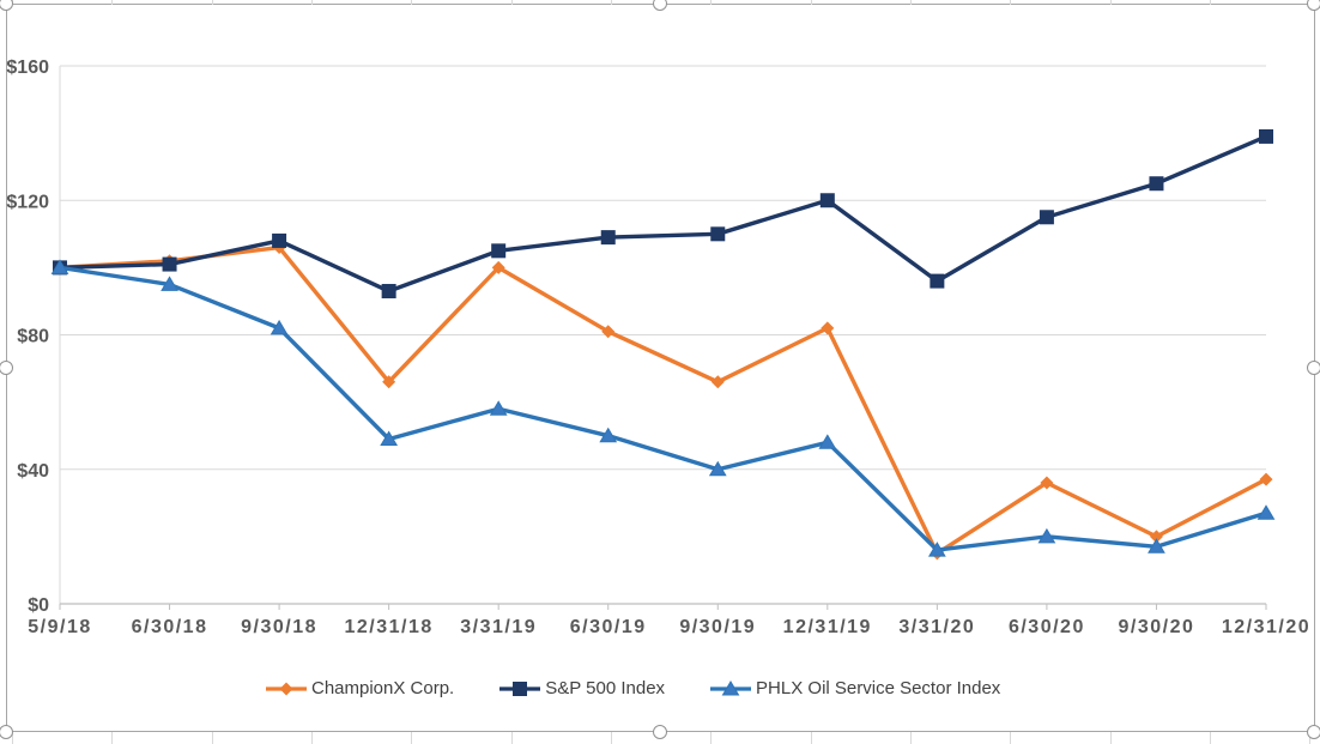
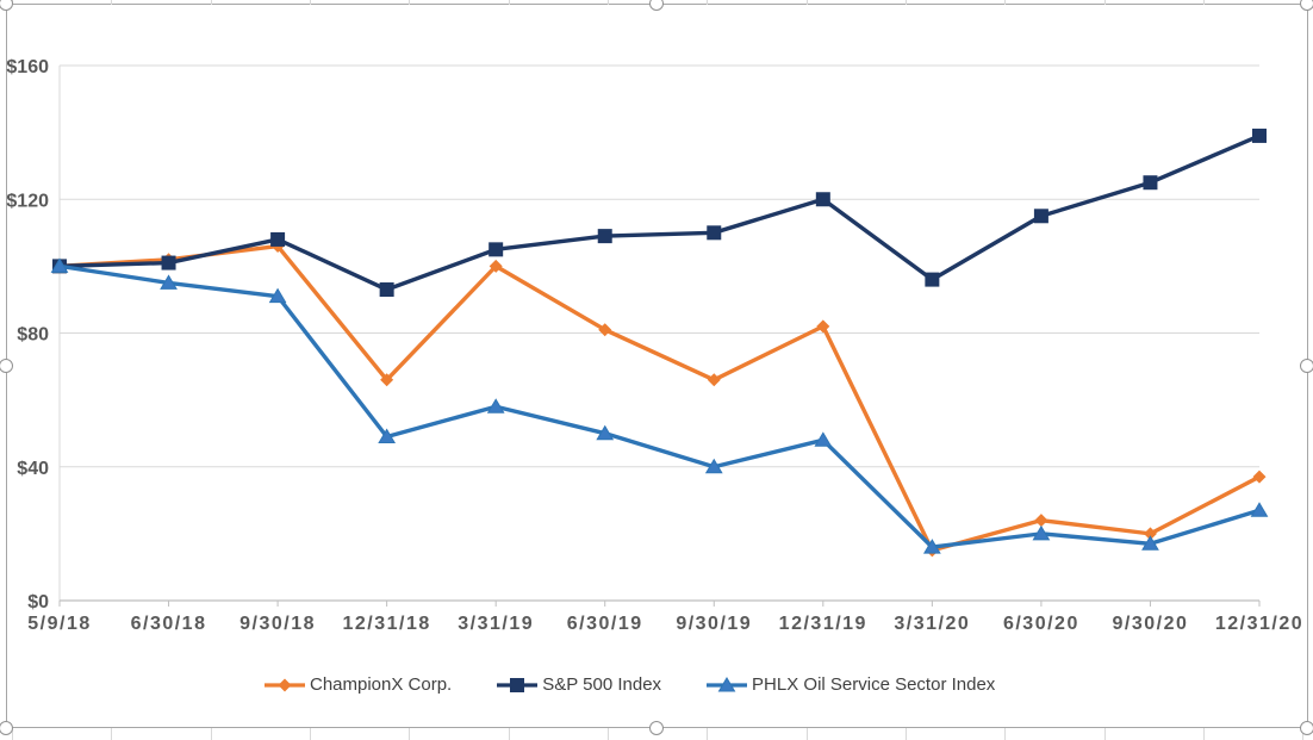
PHLX Oil Service Sector Index/9/30/18: $82 -> $91
ChampionX Corp./6/30/20: $36 -> $24
